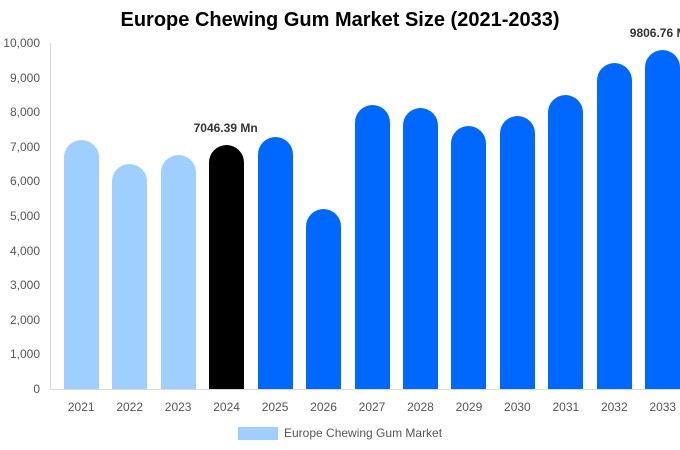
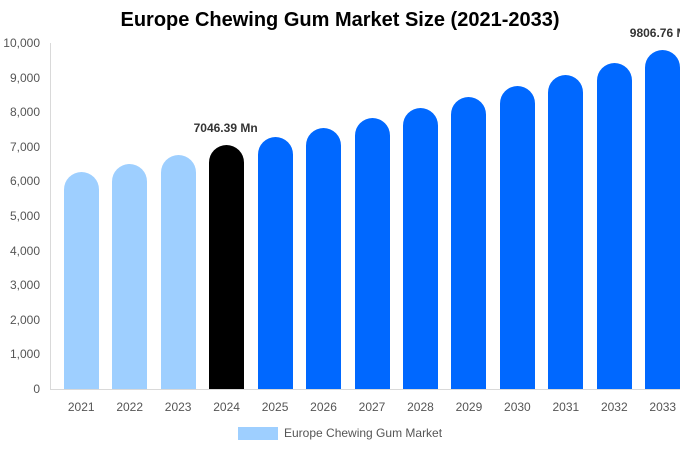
2021: 7200 -> 6300
2026: 5200 -> 7600
2027: 8200 -> 7800
2029: 7600 -> 8400
2030: 7900 -> 8800
2031: 8500 -> 9100
